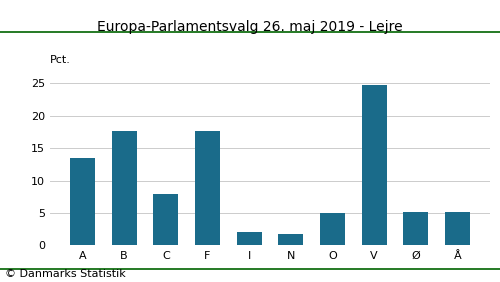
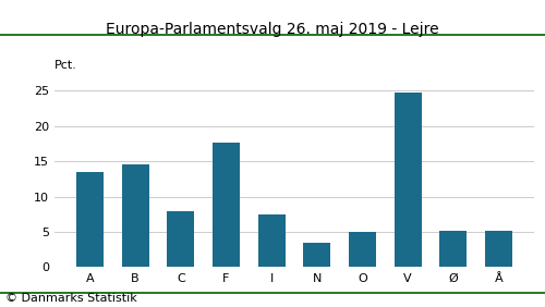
B: 17.6 -> 14.6
I: 2.0 -> 7.4
N: 1.7 -> 3.4
